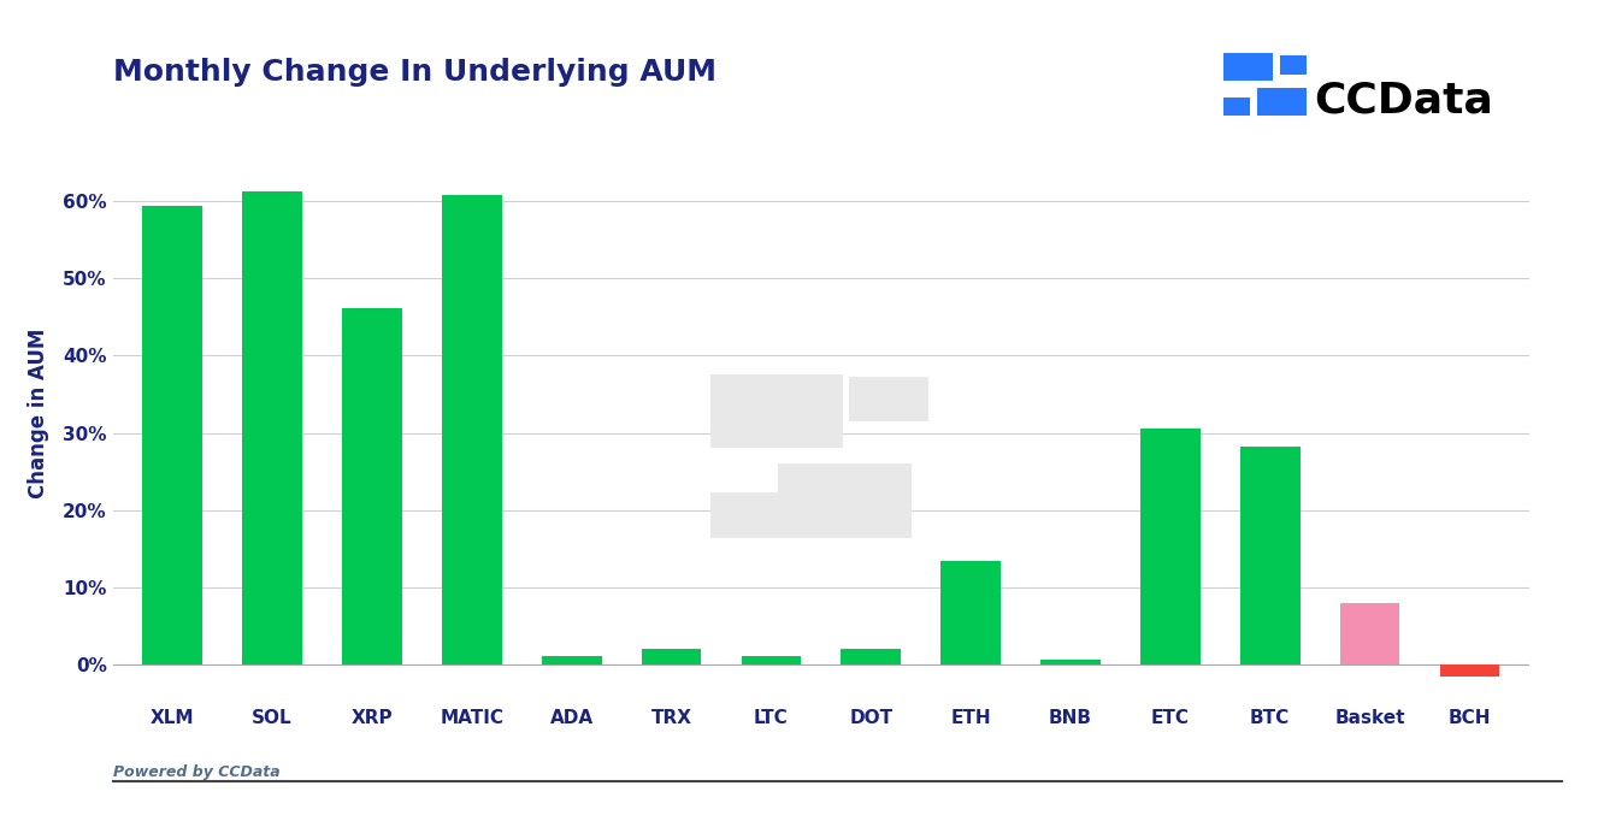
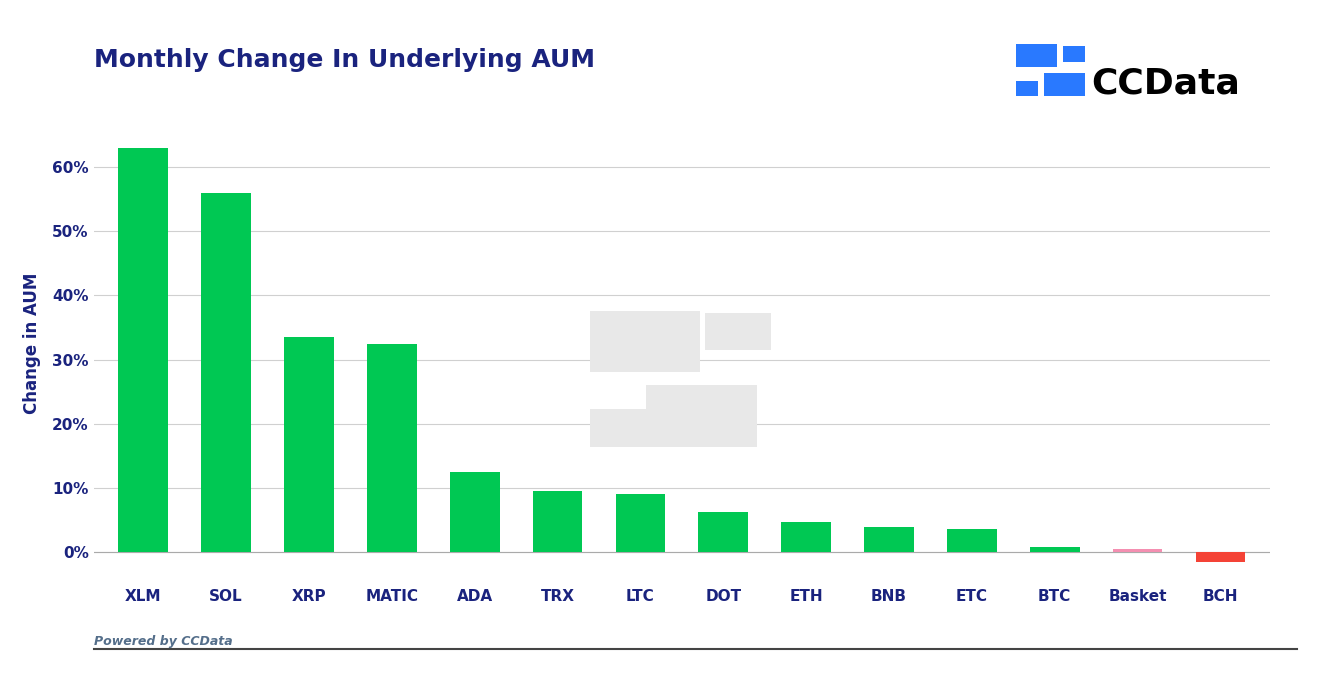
XLM: 59.4% -> 63.0%
SOL: 61.2% -> 56.0%
XRP: 46.2% -> 33.5%
MATIC: 60.8% -> 32.5%
ADA: 1.0% -> 12.5%
TRX: 2.0% -> 9.5%
LTC: 1.0% -> 9.0%
DOT: 2.0% -> 6.2%
ETH: 13.4% -> 4.6%
BNB: 0.6% -> 3.9%
ETC: 30.6% -> 3.5%
BTC: 28.2% -> 0.8%
Basket: 8.0% -> 0.4%
